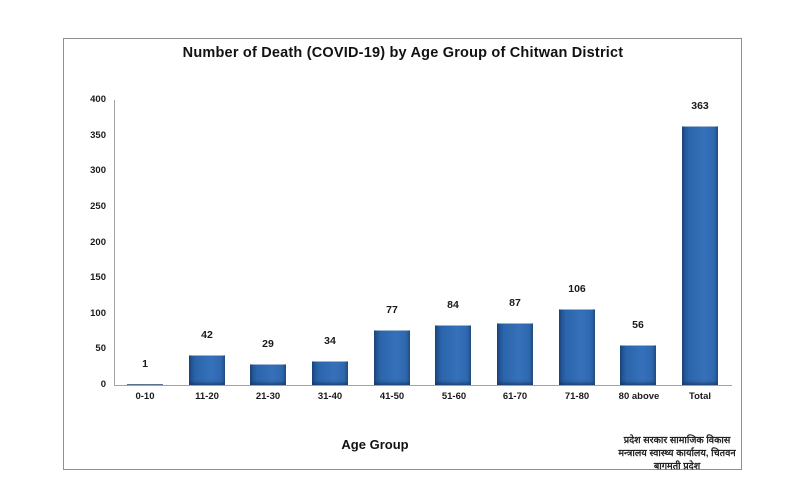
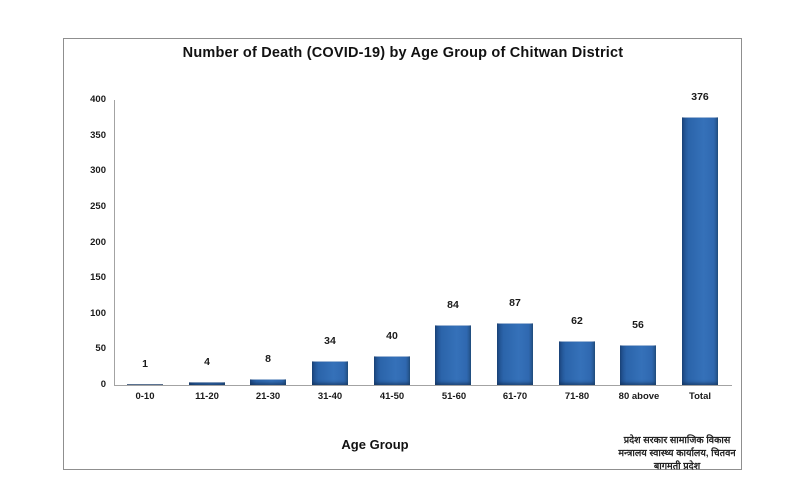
11-20: 42 -> 4
21-30: 29 -> 8
41-50: 77 -> 40
71-80: 106 -> 62
Total: 363 -> 376
